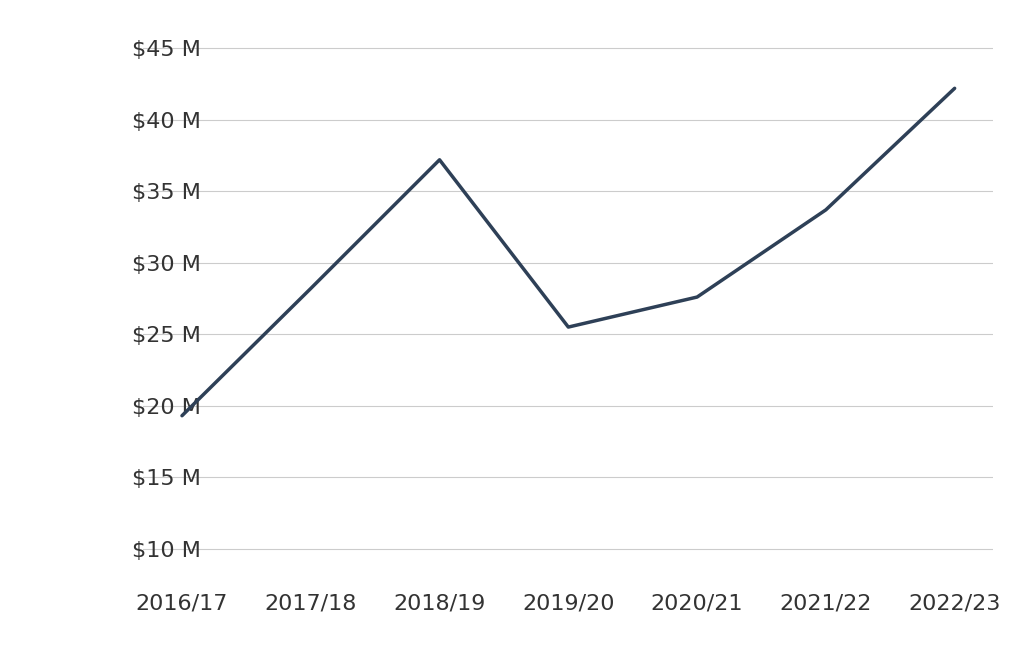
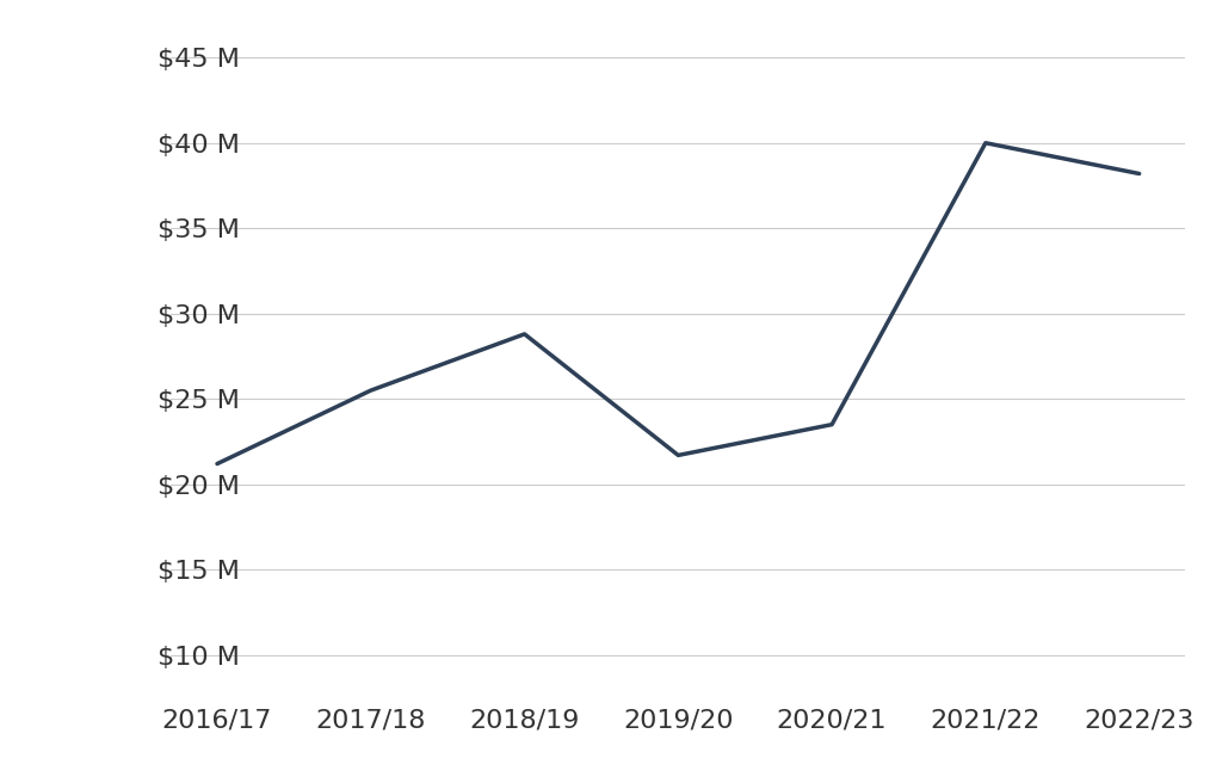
2016/17: $19.3 M -> $21.2 M
2017/18: $28.2 M -> $25.5 M
2018/19: $37.2 M -> $28.8 M
2019/20: $25.5 M -> $21.7 M
2020/21: $27.6 M -> $23.5 M
2021/22: $33.7 M -> $40.0 M
2022/23: $42.2 M -> $38.2 M
